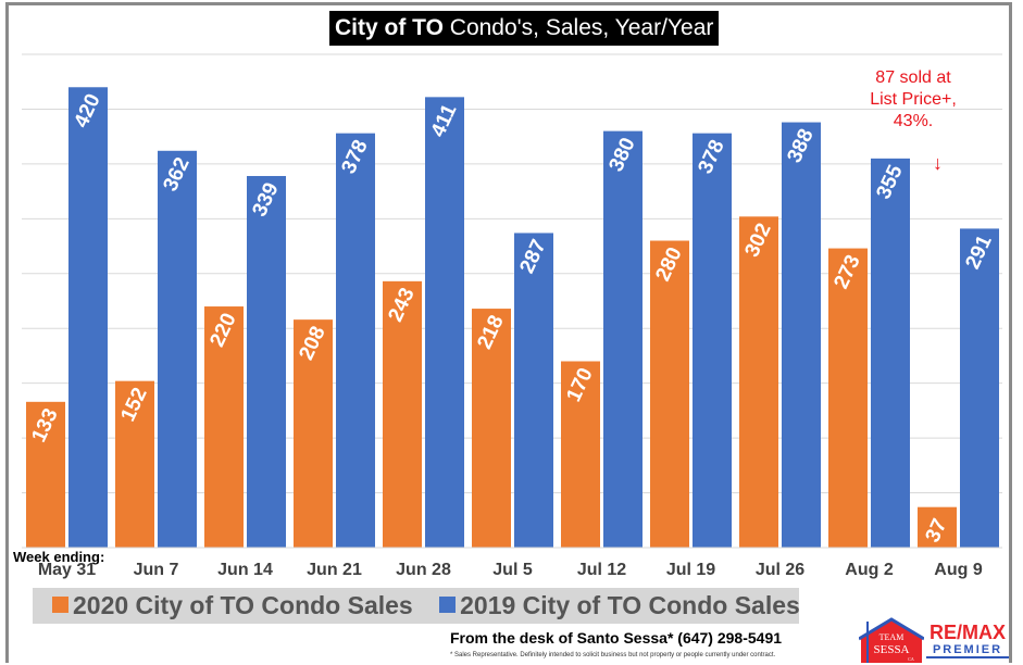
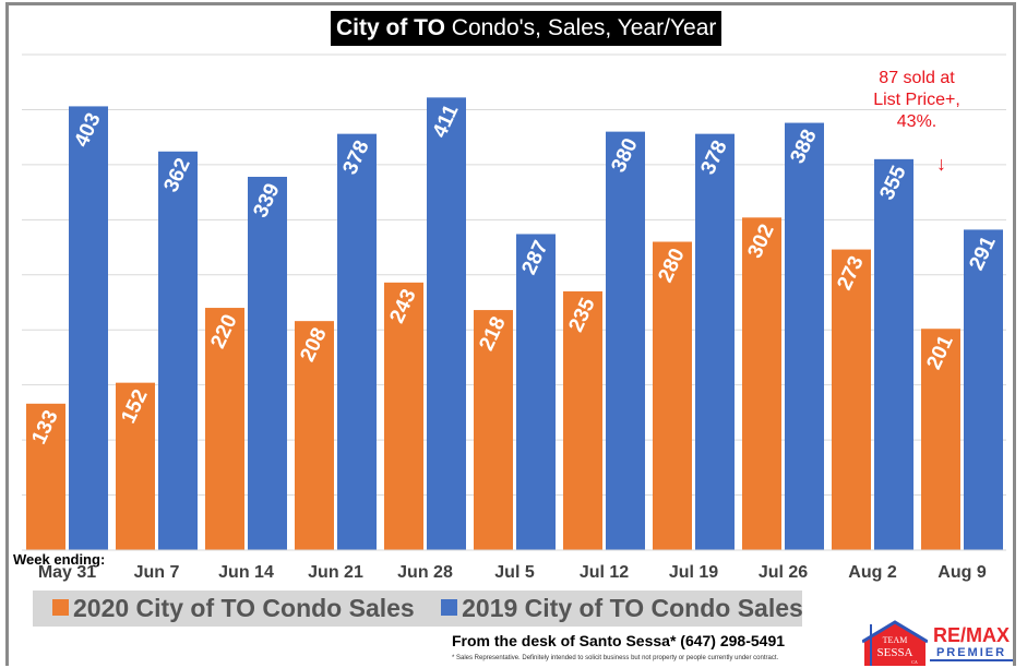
2019 City of TO Condo Sales/May 31: 420 -> 403
2020 City of TO Condo Sales/Jul 12: 170 -> 235
2020 City of TO Condo Sales/Aug 9: 37 -> 201
